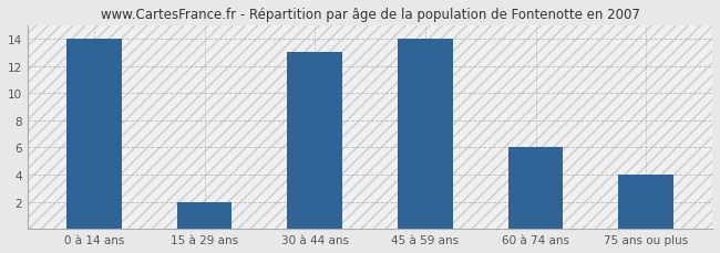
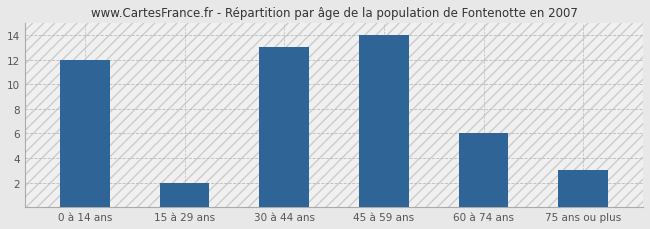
0 à 14 ans: 14 -> 12
75 ans ou plus: 4 -> 3
